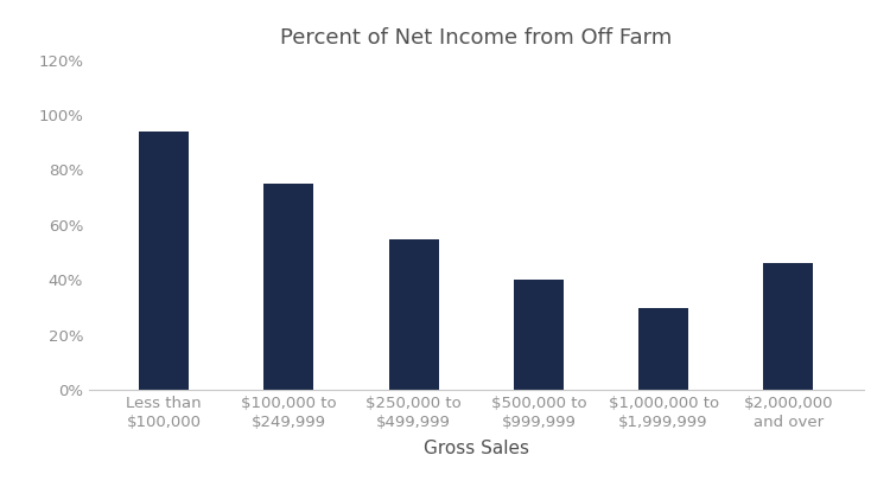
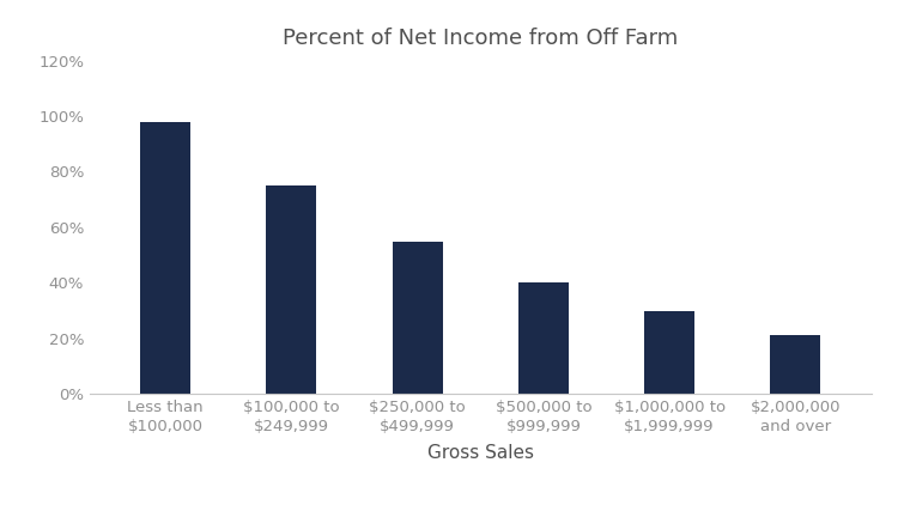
Less than $100,000: 94% -> 98%
$2,000,000 and over: 46% -> 21%
